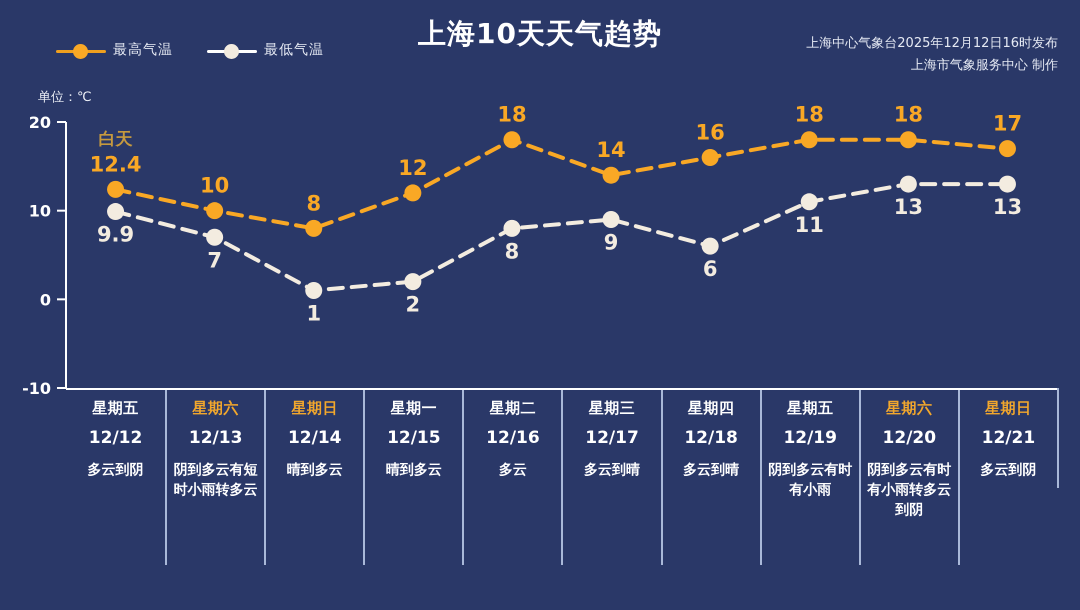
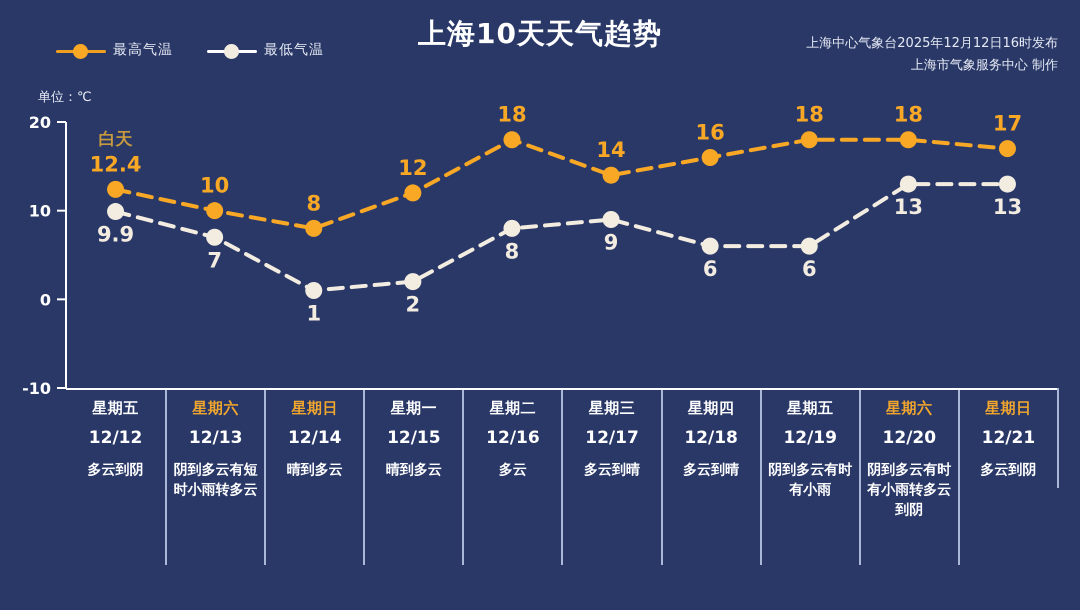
最低气温/12/19: 11 -> 6
